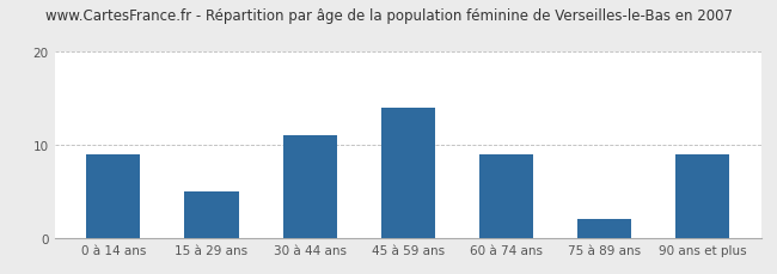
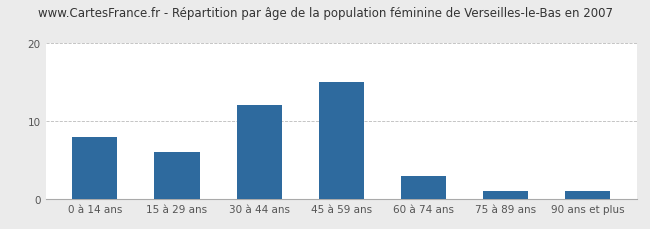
0 à 14 ans: 9 -> 8
15 à 29 ans: 5 -> 6
30 à 44 ans: 11 -> 12
45 à 59 ans: 14 -> 15
60 à 74 ans: 9 -> 3
75 à 89 ans: 2 -> 1
90 ans et plus: 9 -> 1
